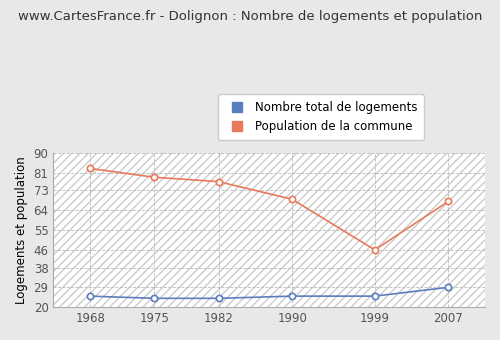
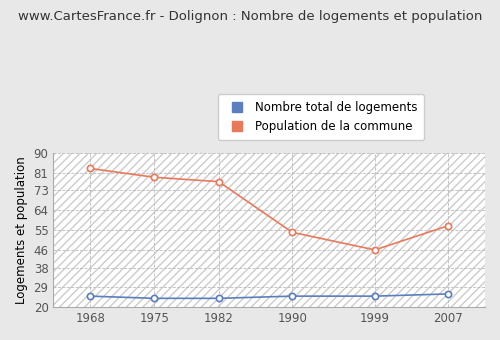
Population de la commune/1990: 69 -> 54
Nombre total de logements/2007: 29 -> 26
Population de la commune/2007: 68 -> 57
